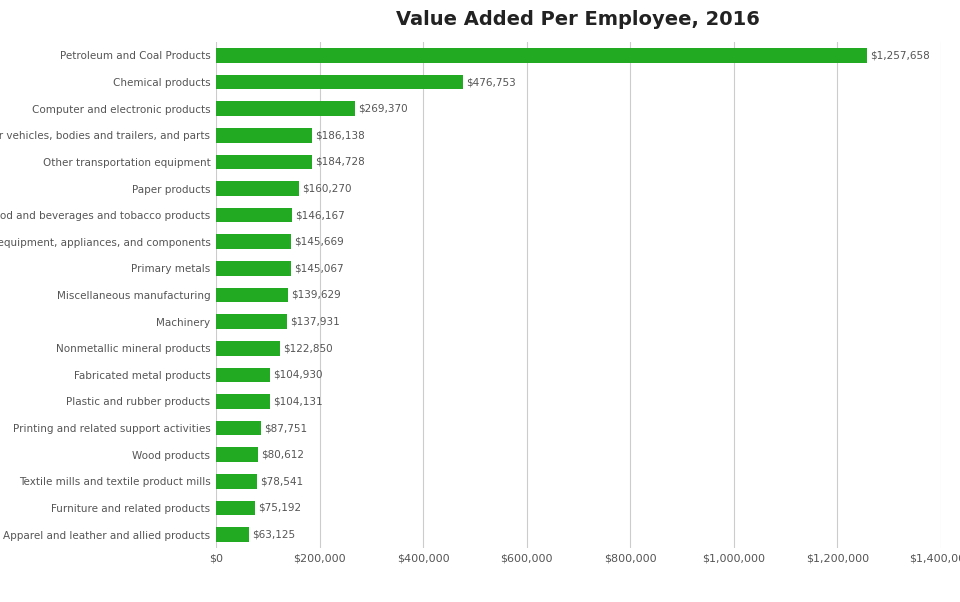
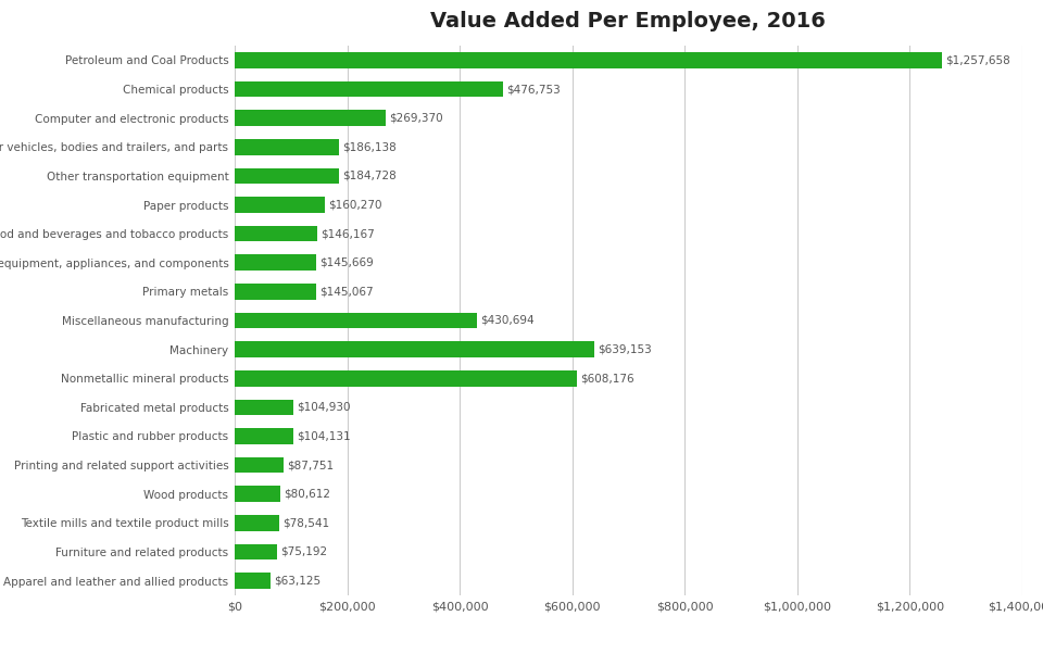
Miscellaneous manufacturing: $139,629 -> $430,694
Machinery: $137,931 -> $639,153
Nonmetallic mineral products: $122,850 -> $608,176
